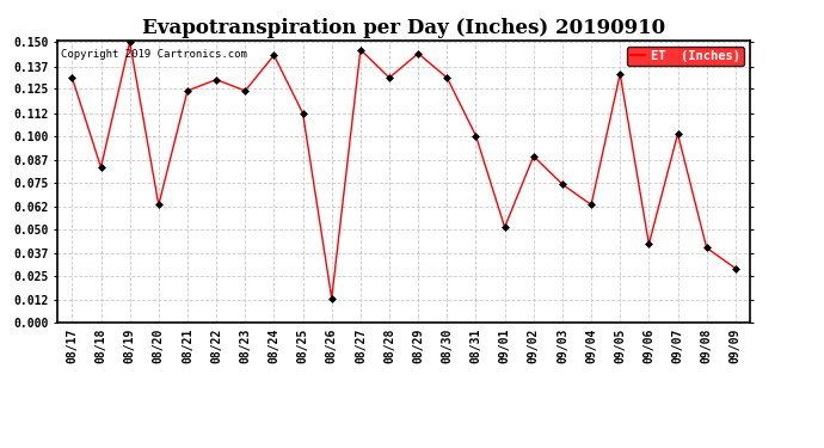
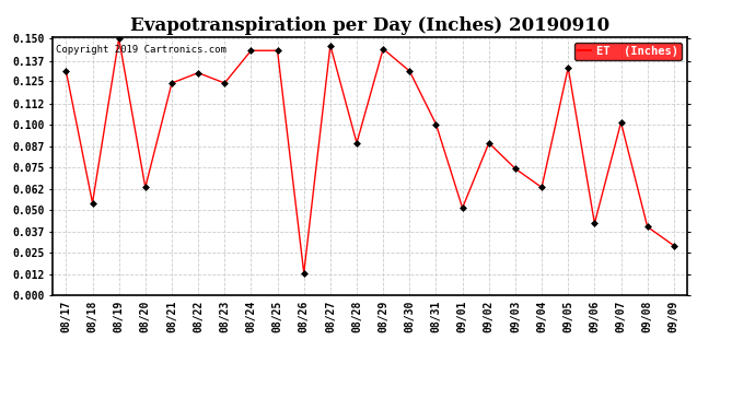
08/18: 0.083 -> 0.054
08/25: 0.112 -> 0.143
08/28: 0.131 -> 0.089
